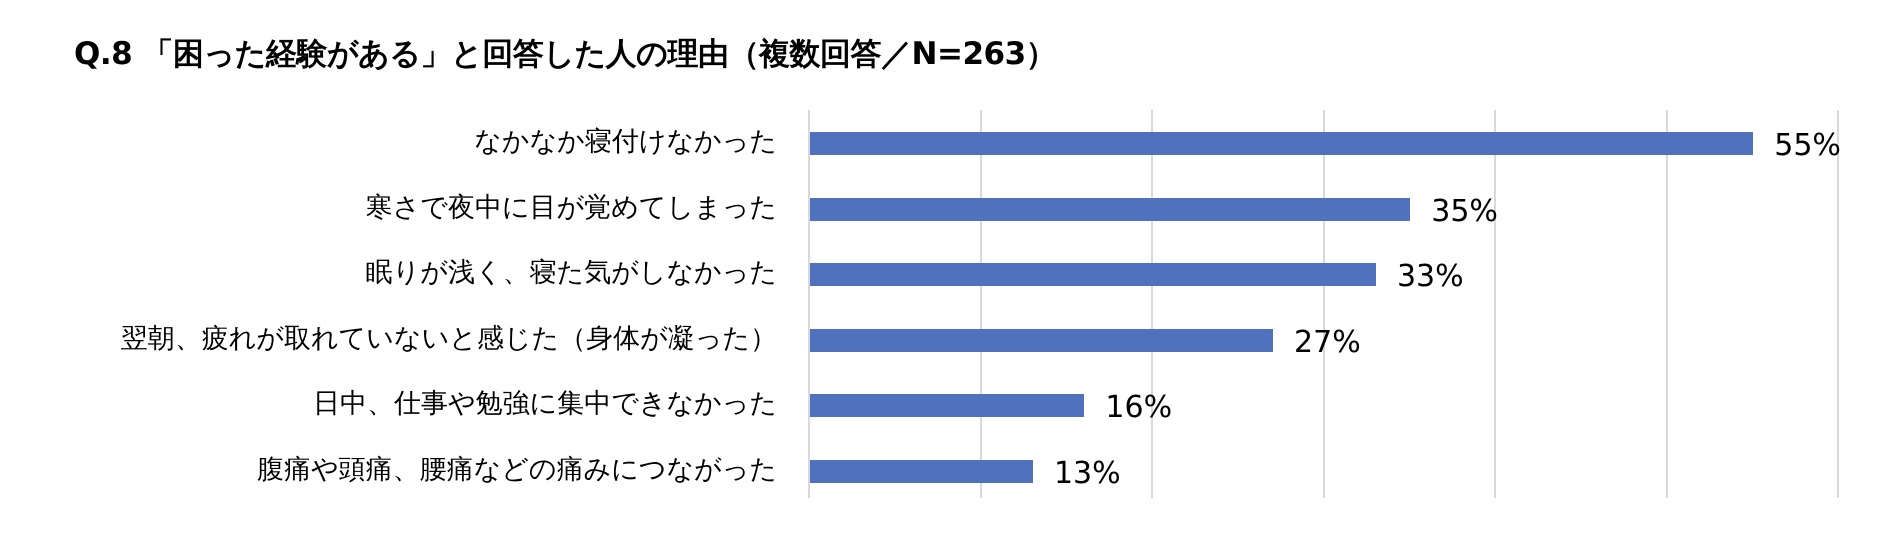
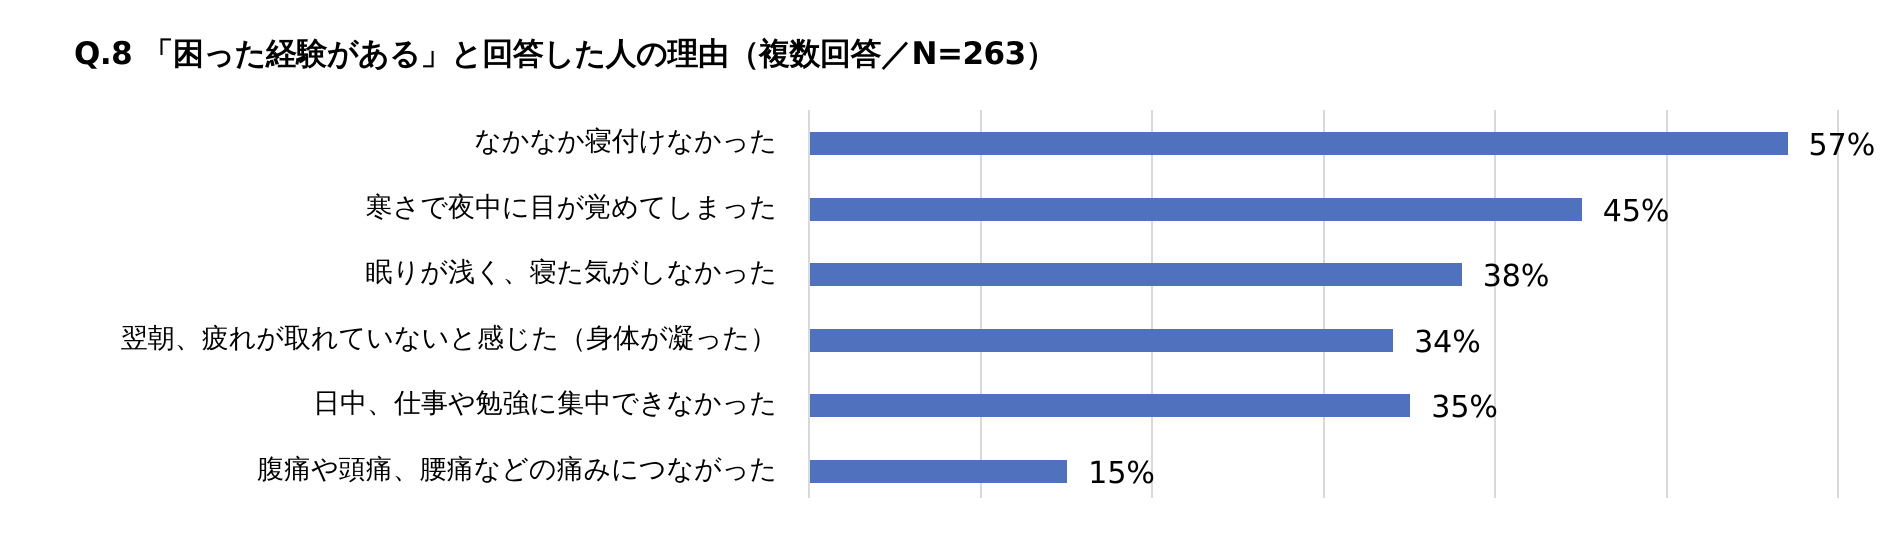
なかなか寝付けなかった: 55% -> 57%
寒さで夜中に目が覚めてしまった: 35% -> 45%
眠りが浅く、寝た気がしなかった: 33% -> 38%
翌朝、疲れが取れていないと感じた（身体が凝った）: 27% -> 34%
日中、仕事や勉強に集中できなかった: 16% -> 35%
腹痛や頭痛、腰痛などの痛みにつながった: 13% -> 15%
